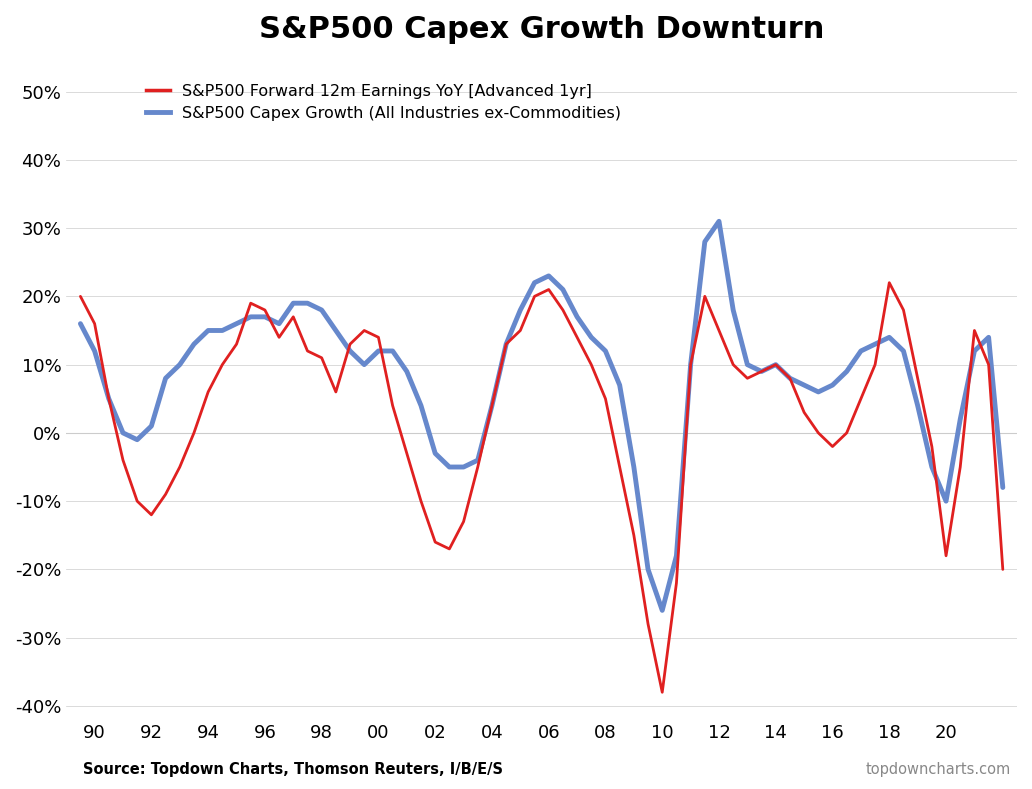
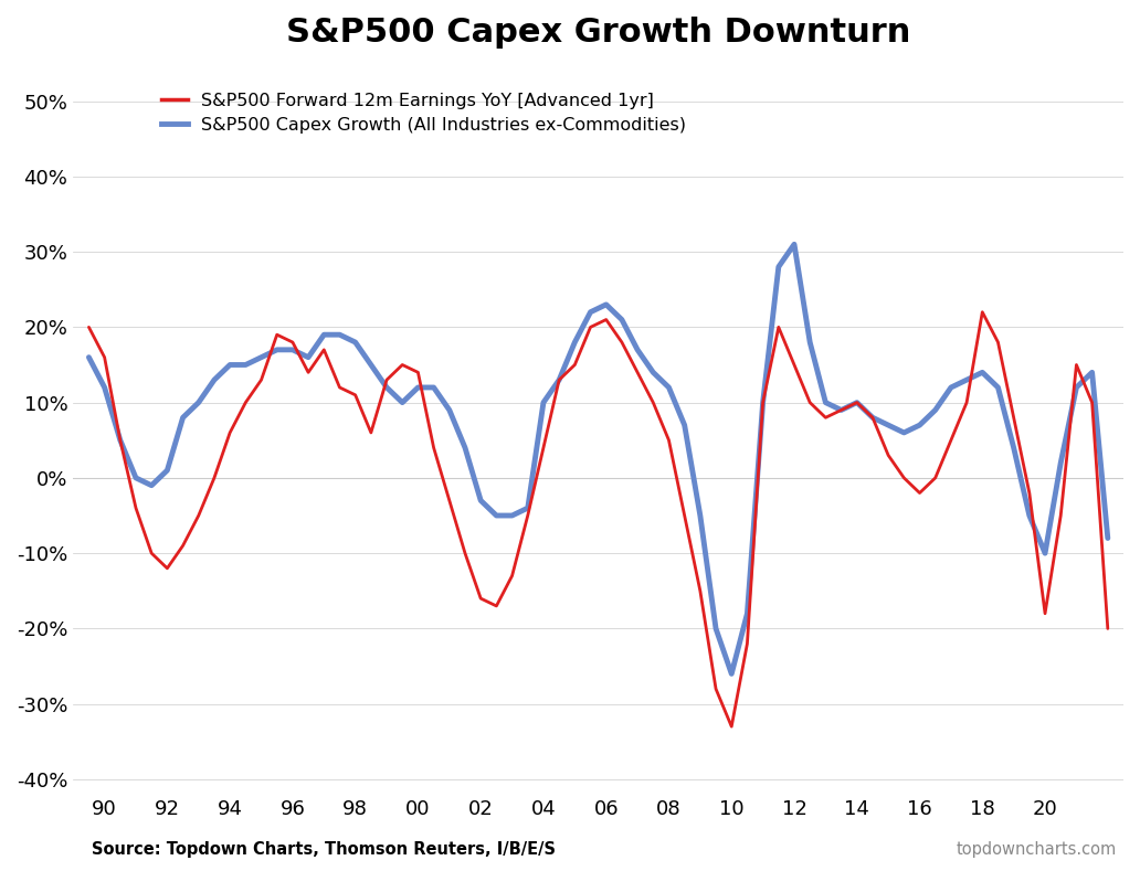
S&P500 Capex Growth (All Industries ex-Commodities)/04: 4% -> 10%
S&P500 Forward 12m Earnings YoY [Advanced 1yr]/10: -38% -> -33%
